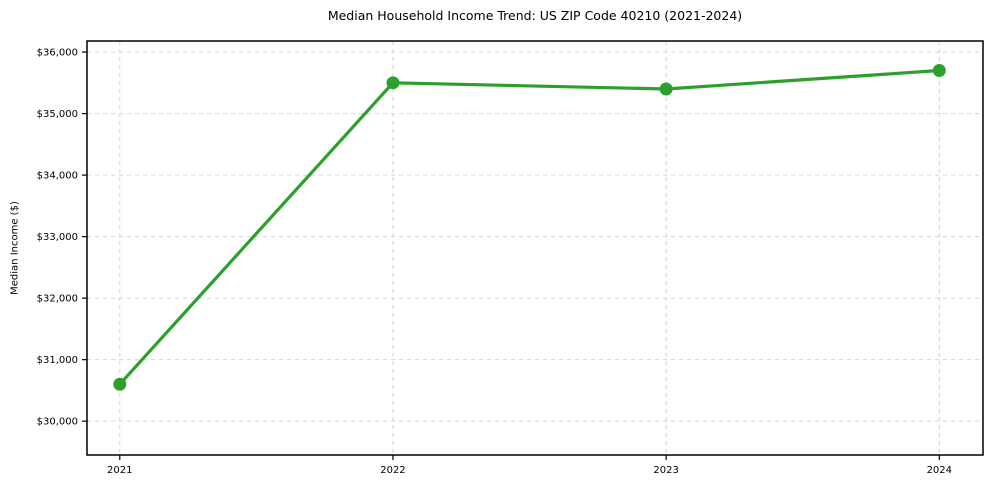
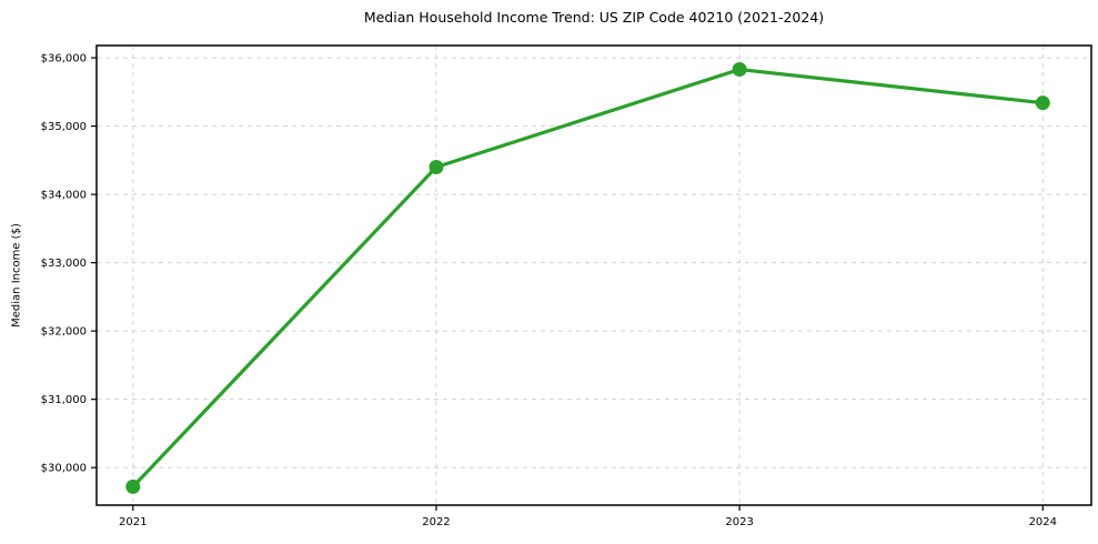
2021: $30600 -> $29700
2022: $35500 -> $34400
2023: $35400 -> $35800
2024: $35700 -> $35300
